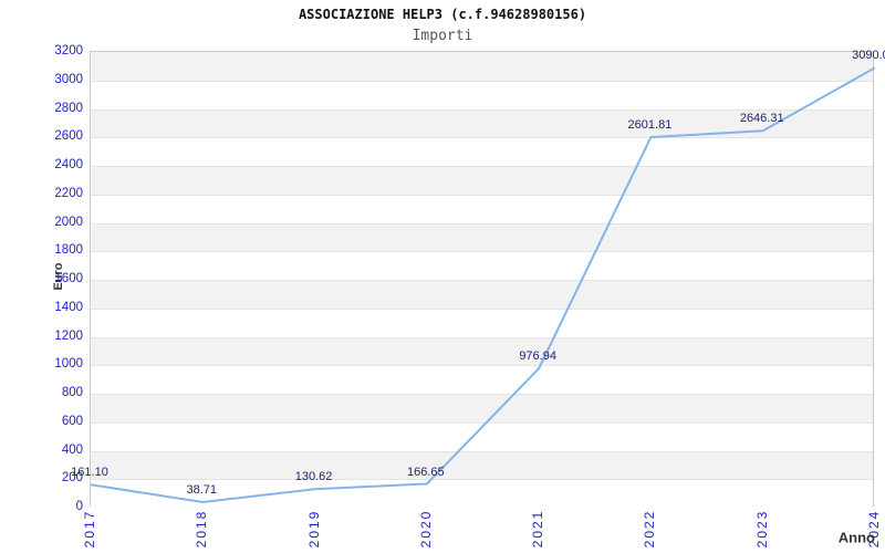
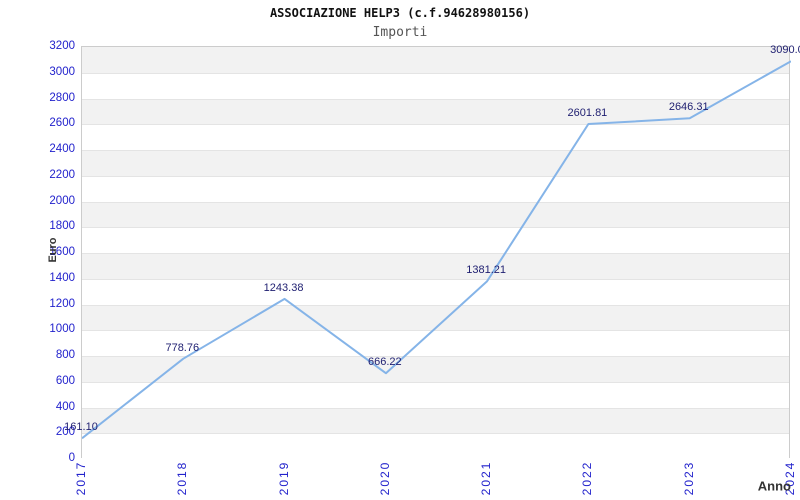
2018: 38.71 -> 778.76
2019: 130.62 -> 1243.38
2020: 166.65 -> 666.22
2021: 976.94 -> 1381.21
